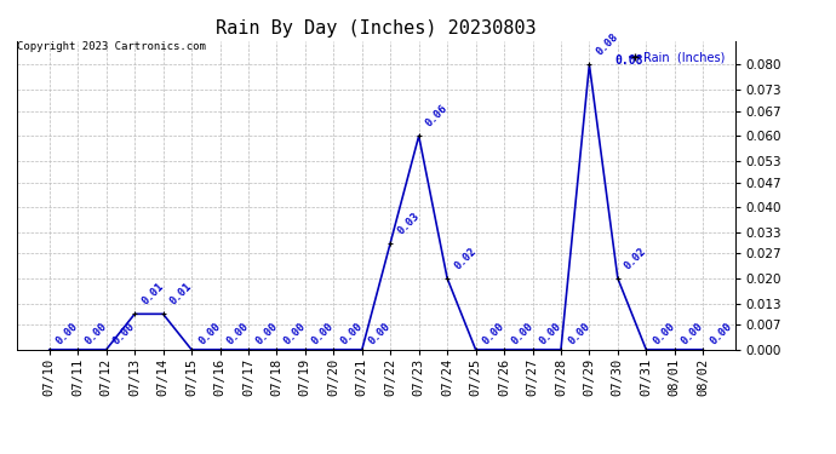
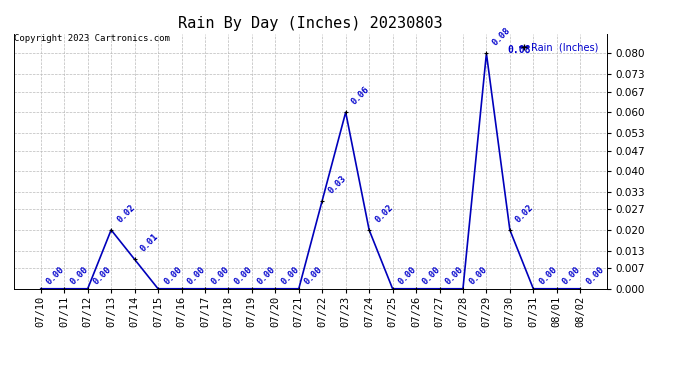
07/13: 0.01 -> 0.02
